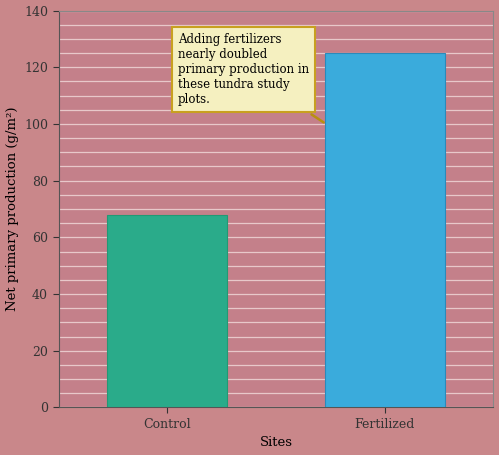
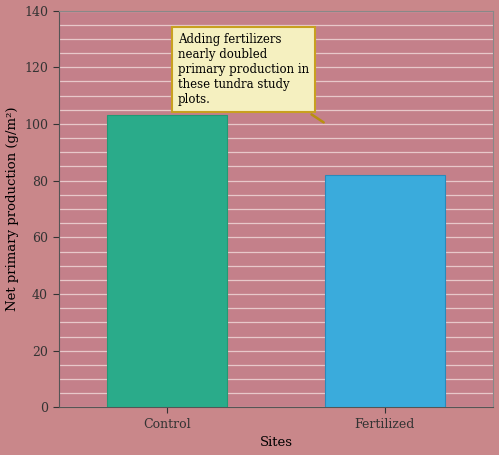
Control: 68 -> 103
Fertilized: 125 -> 82
